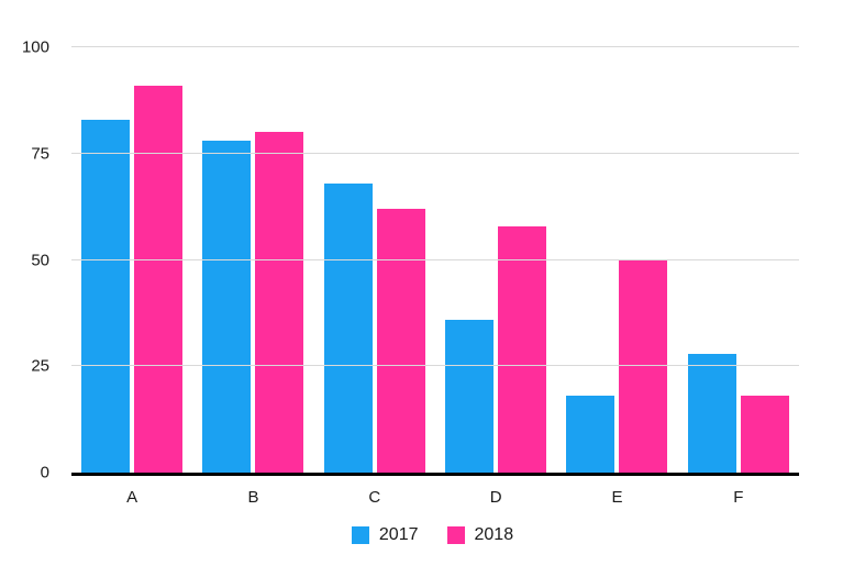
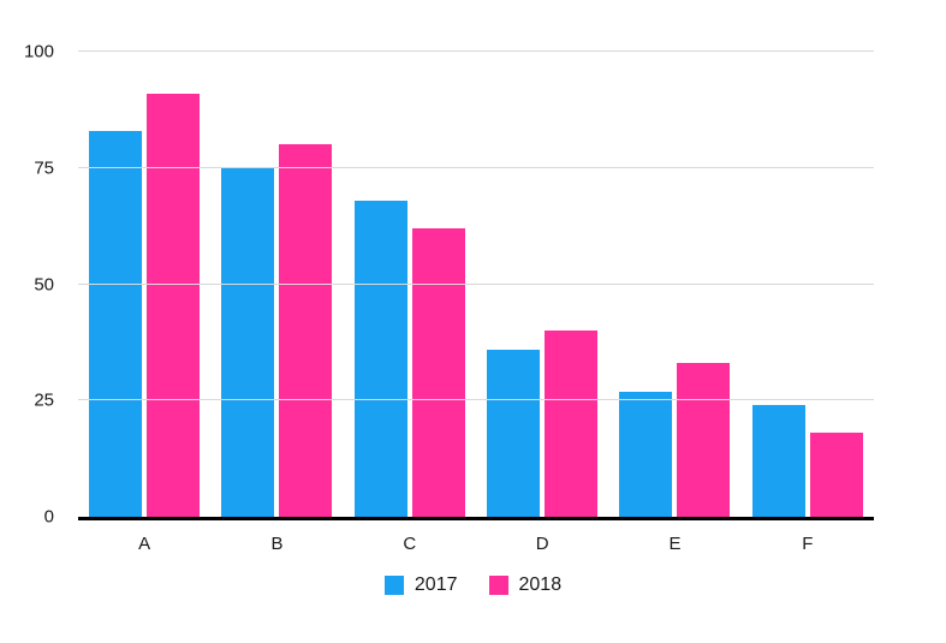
2017/B: 78 -> 75
2018/D: 58 -> 40
2017/E: 18 -> 27
2018/E: 50 -> 33
2017/F: 28 -> 24
